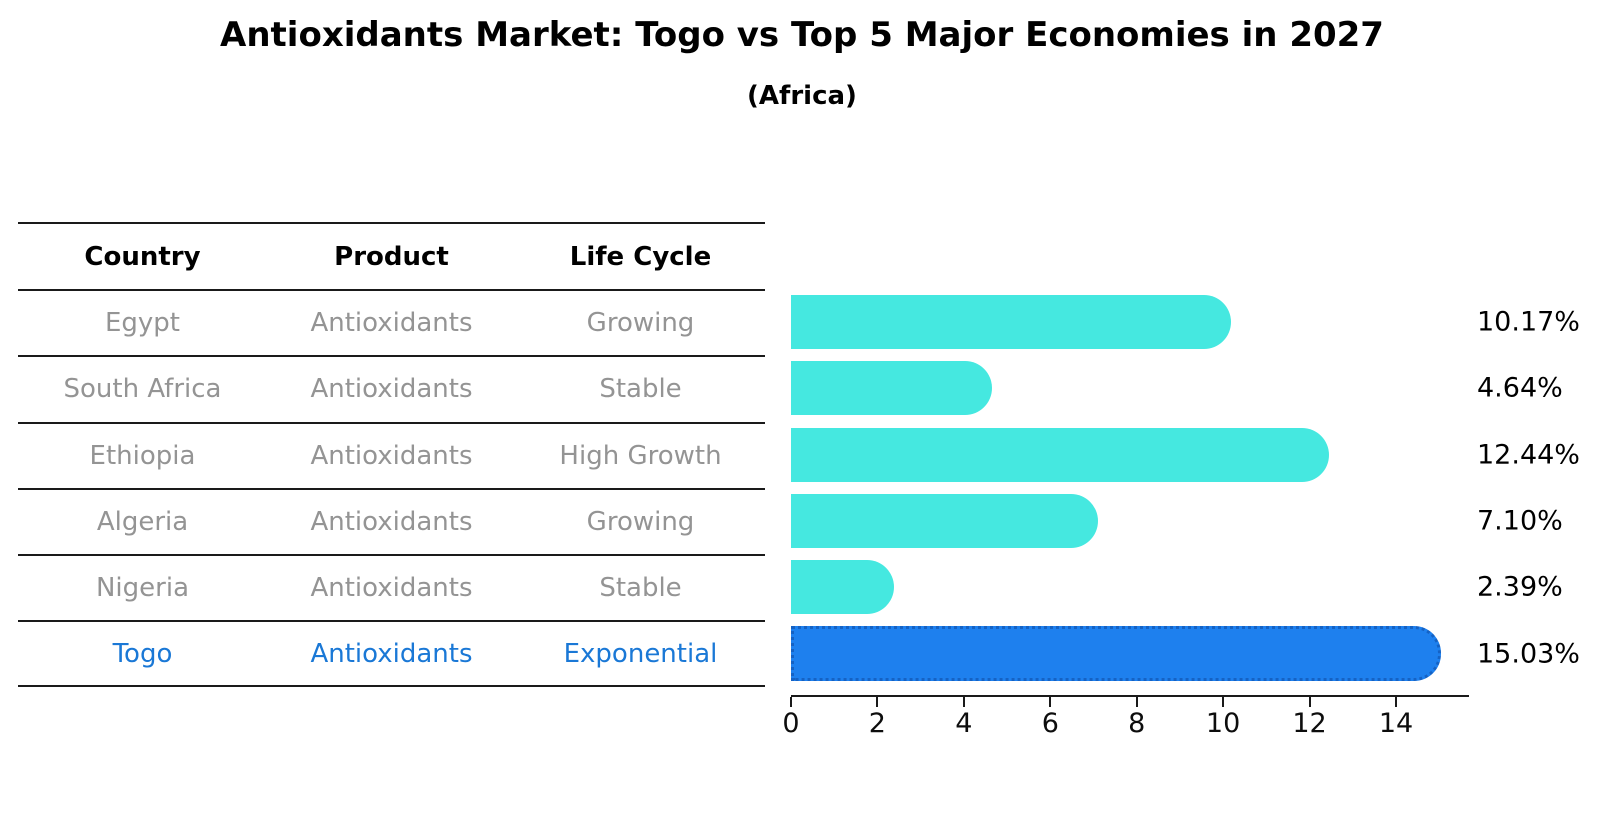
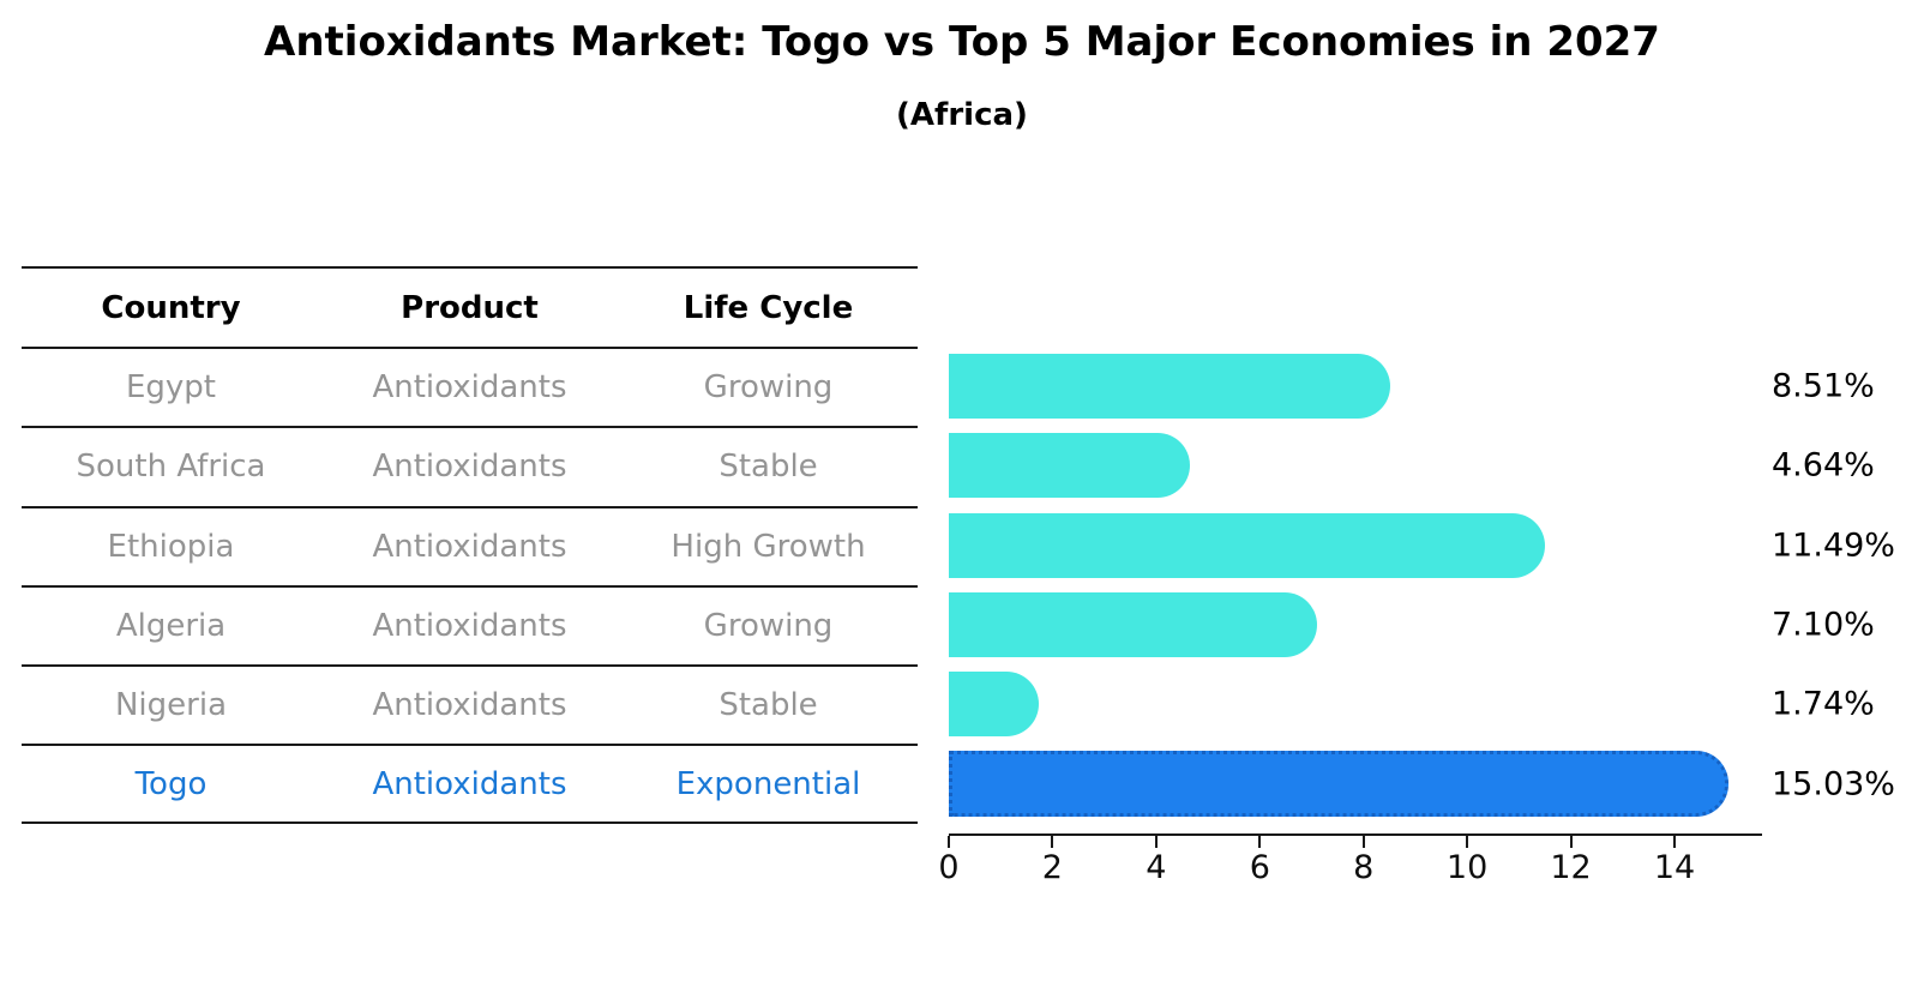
Egypt: 10.17% -> 8.51%
Ethiopia: 12.44% -> 11.49%
Nigeria: 2.39% -> 1.74%
